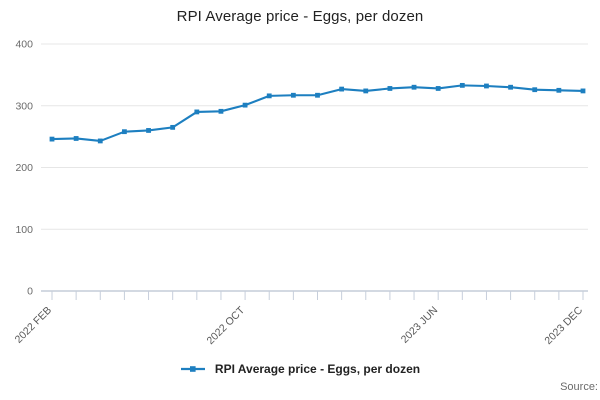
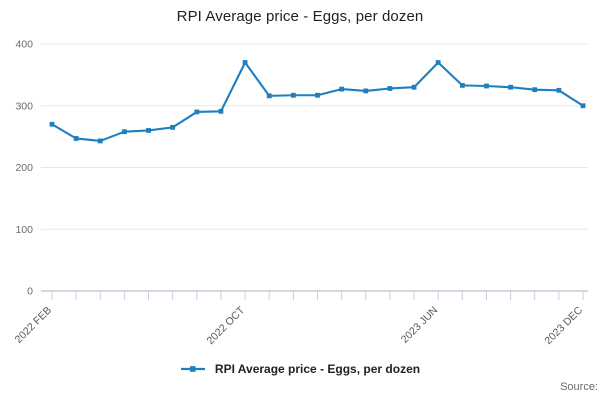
2022 FEB: 250 -> 270
2022 OCT: 300 -> 370
2023 JUN: 330 -> 370
2023 DEC: 320 -> 300
